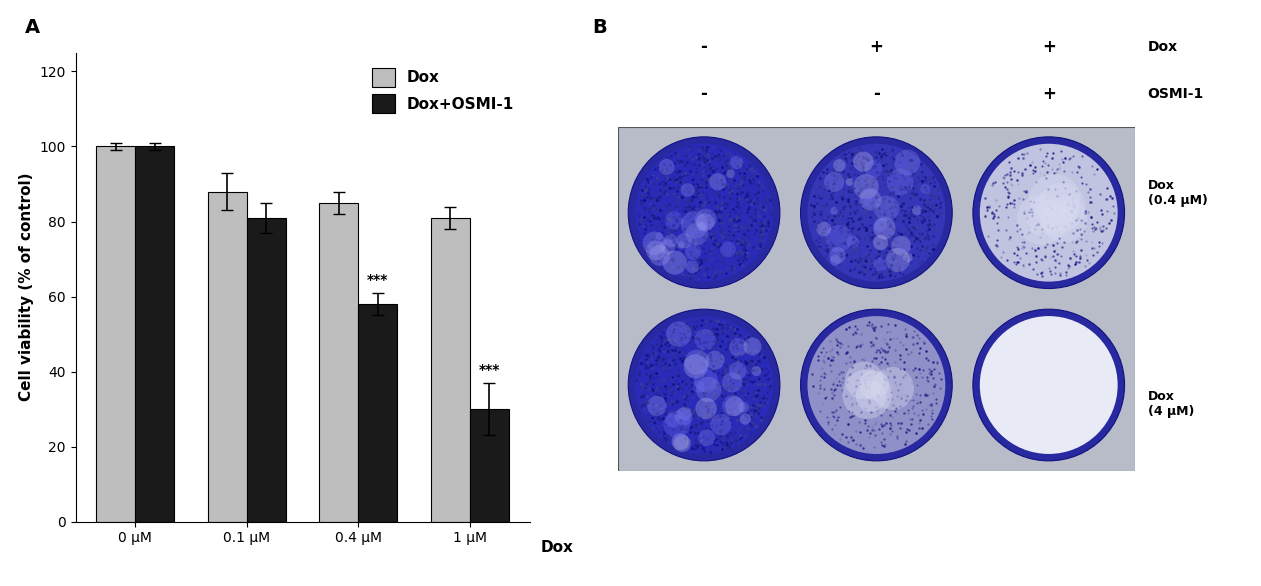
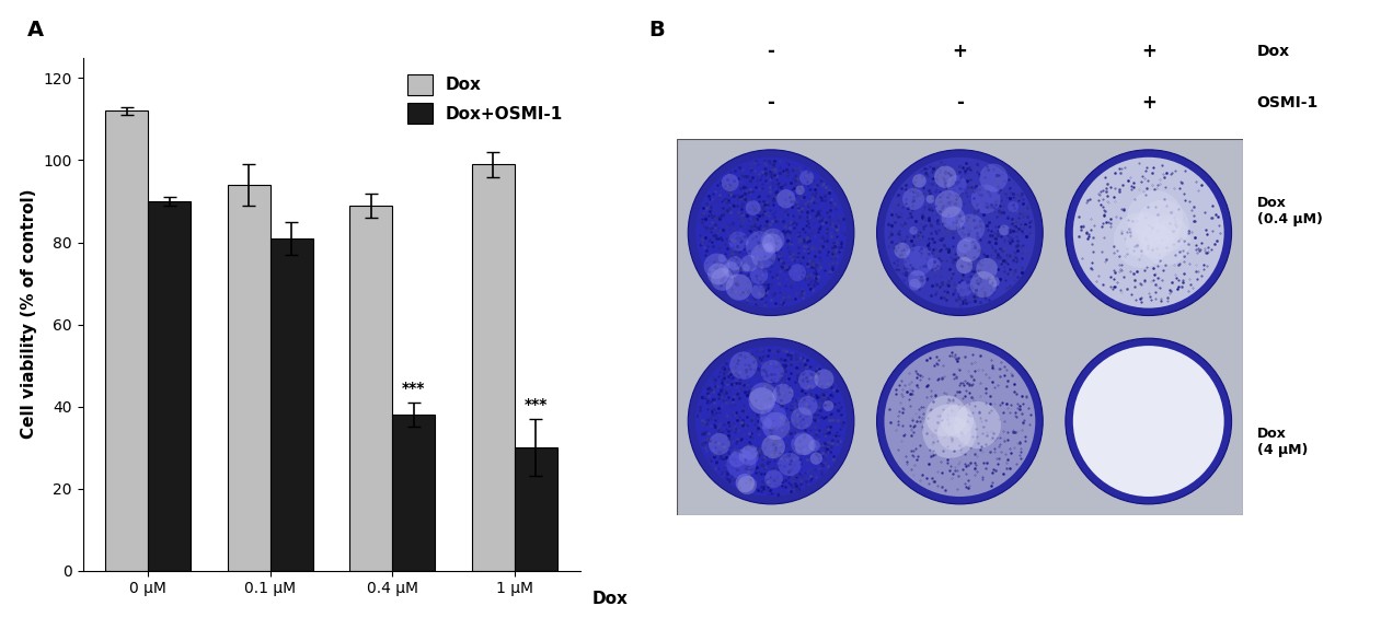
Dox/0 μM: 100 -> 112
Dox+OSMI-1/0 μM: 100 -> 90
Dox/0.1 μM: 88 -> 94
Dox/0.4 μM: 85 -> 89
Dox+OSMI-1/0.4 μM: 58 -> 38
Dox/1 μM: 81 -> 99
